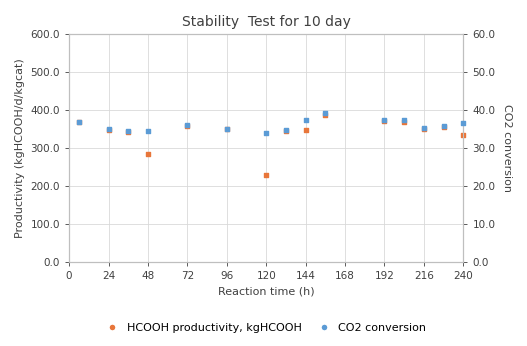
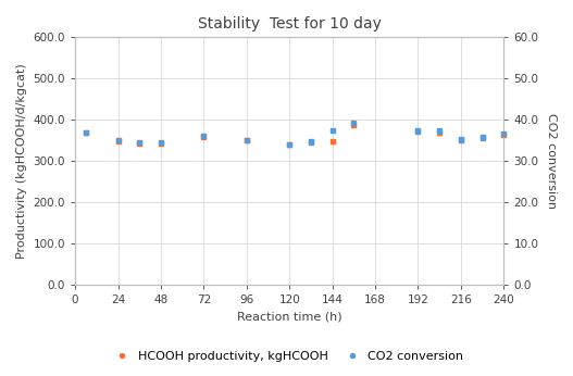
HCOOH productivity, kgHCOOH/48: 285 -> 342
HCOOH productivity, kgHCOOH/120: 230 -> 340
HCOOH productivity, kgHCOOH/240: 335 -> 363
